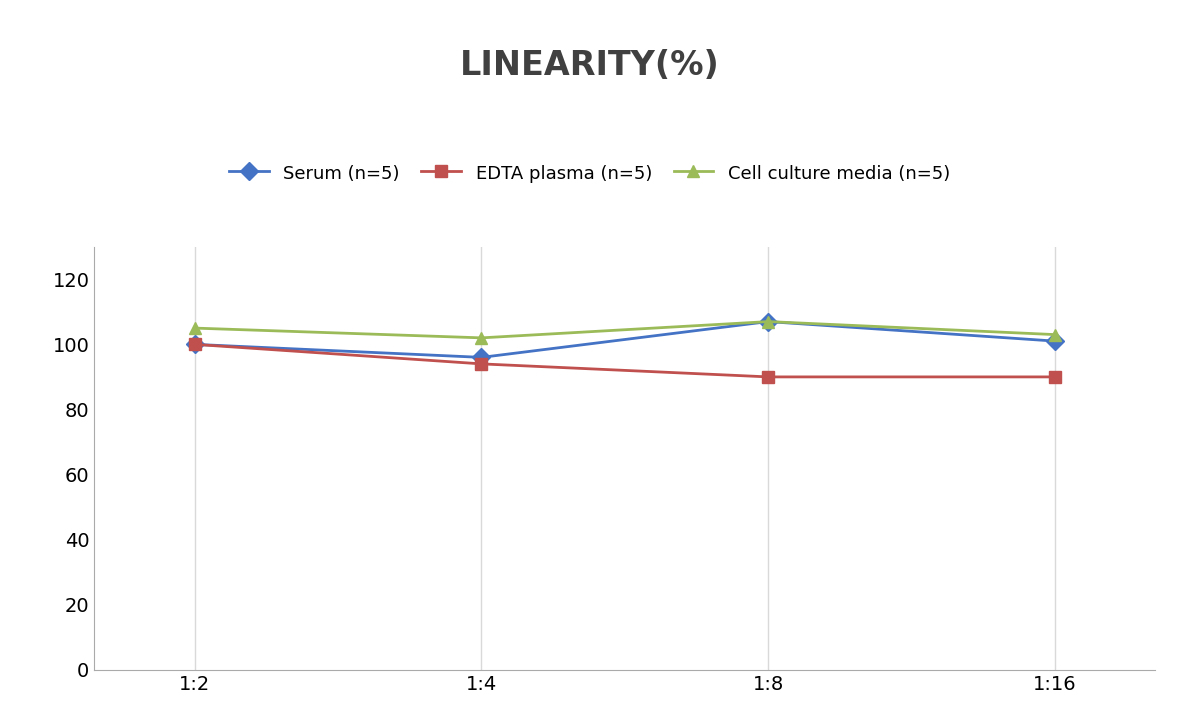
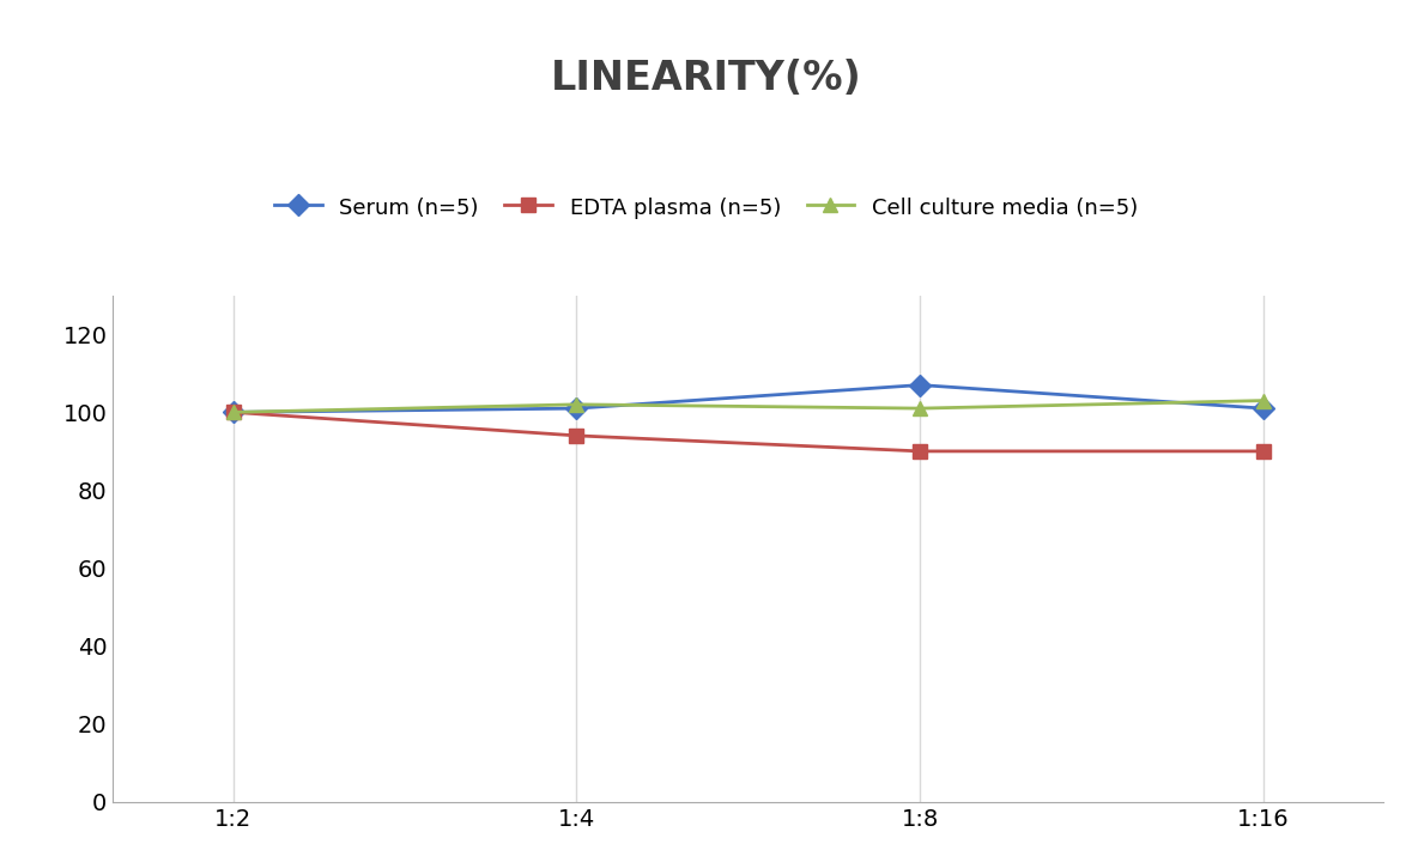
Cell culture media (n=5)/1:2: 105 -> 100
Serum (n=5)/1:4: 96 -> 101
Cell culture media (n=5)/1:8: 107 -> 101
